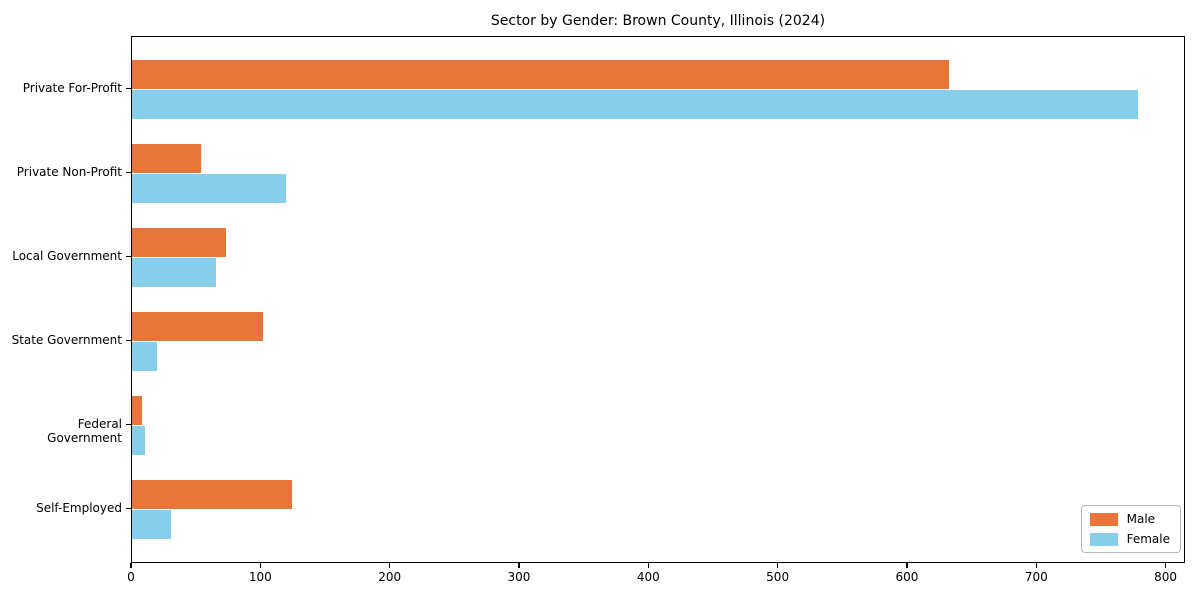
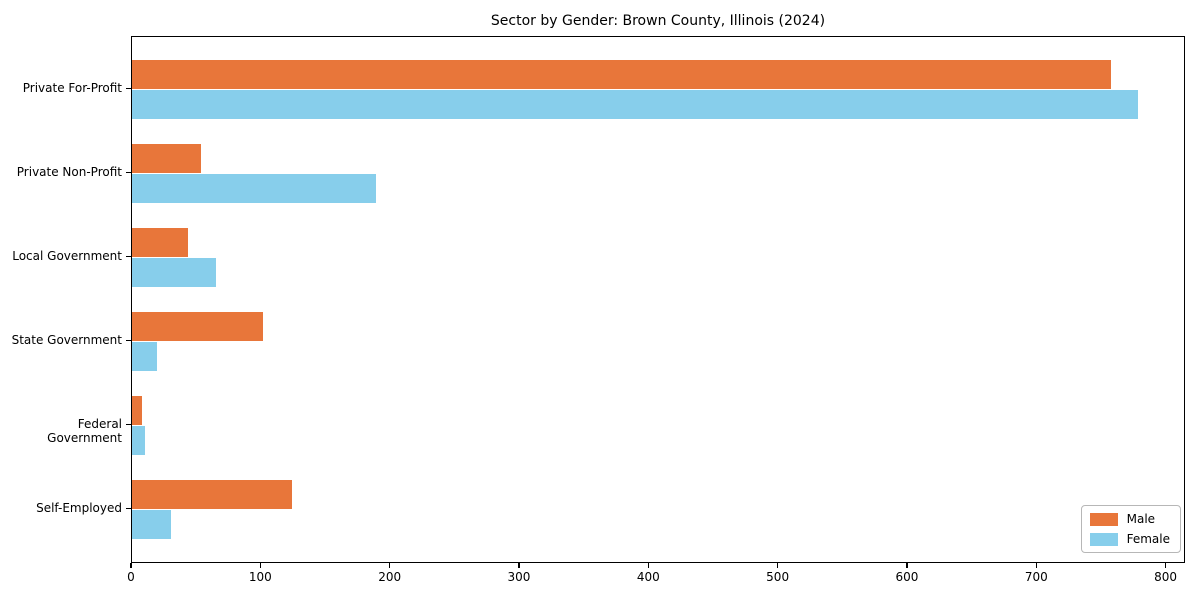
Male/Private For-Profit: 632 -> 757
Female/Private Non-Profit: 119 -> 189
Male/Local Government: 73 -> 43
